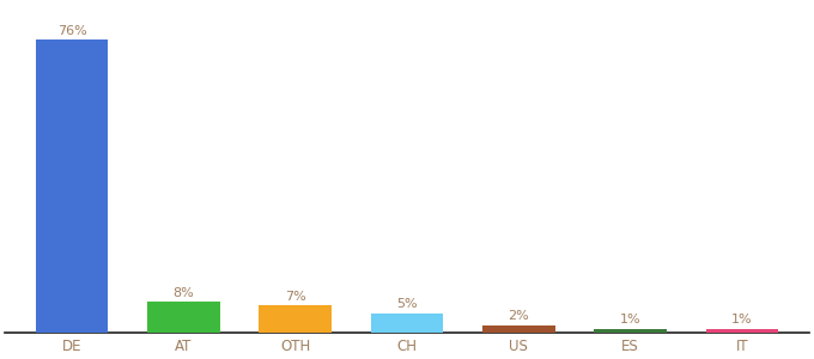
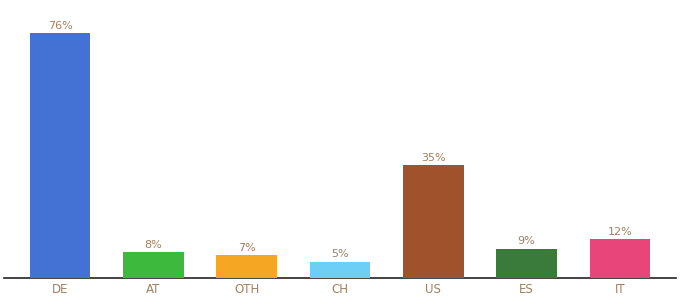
US: 2% -> 35%
ES: 1% -> 9%
IT: 1% -> 12%
